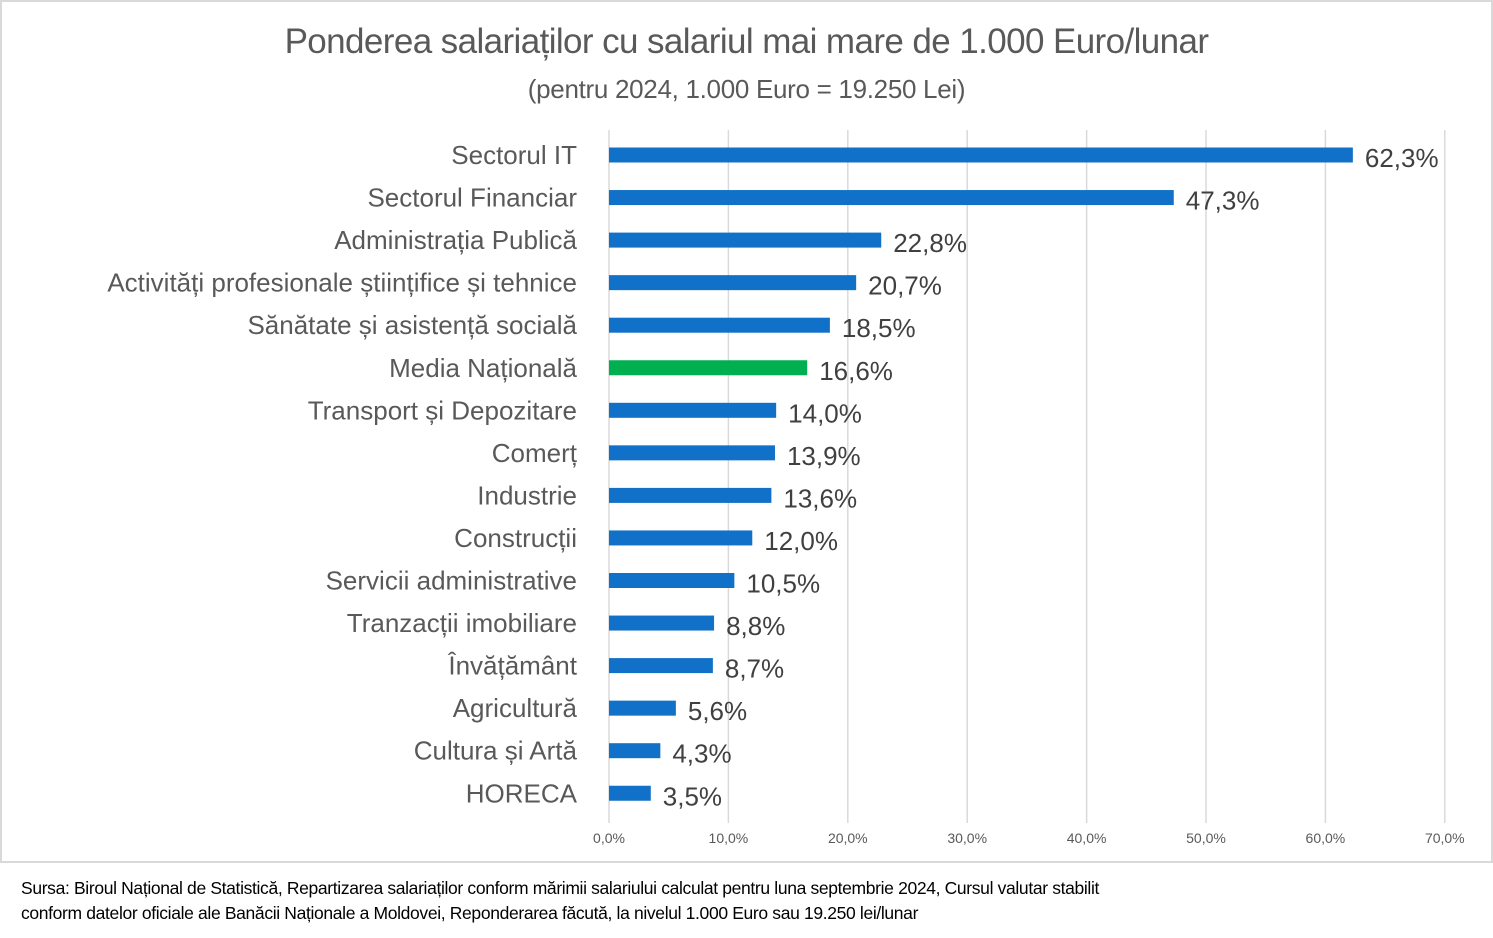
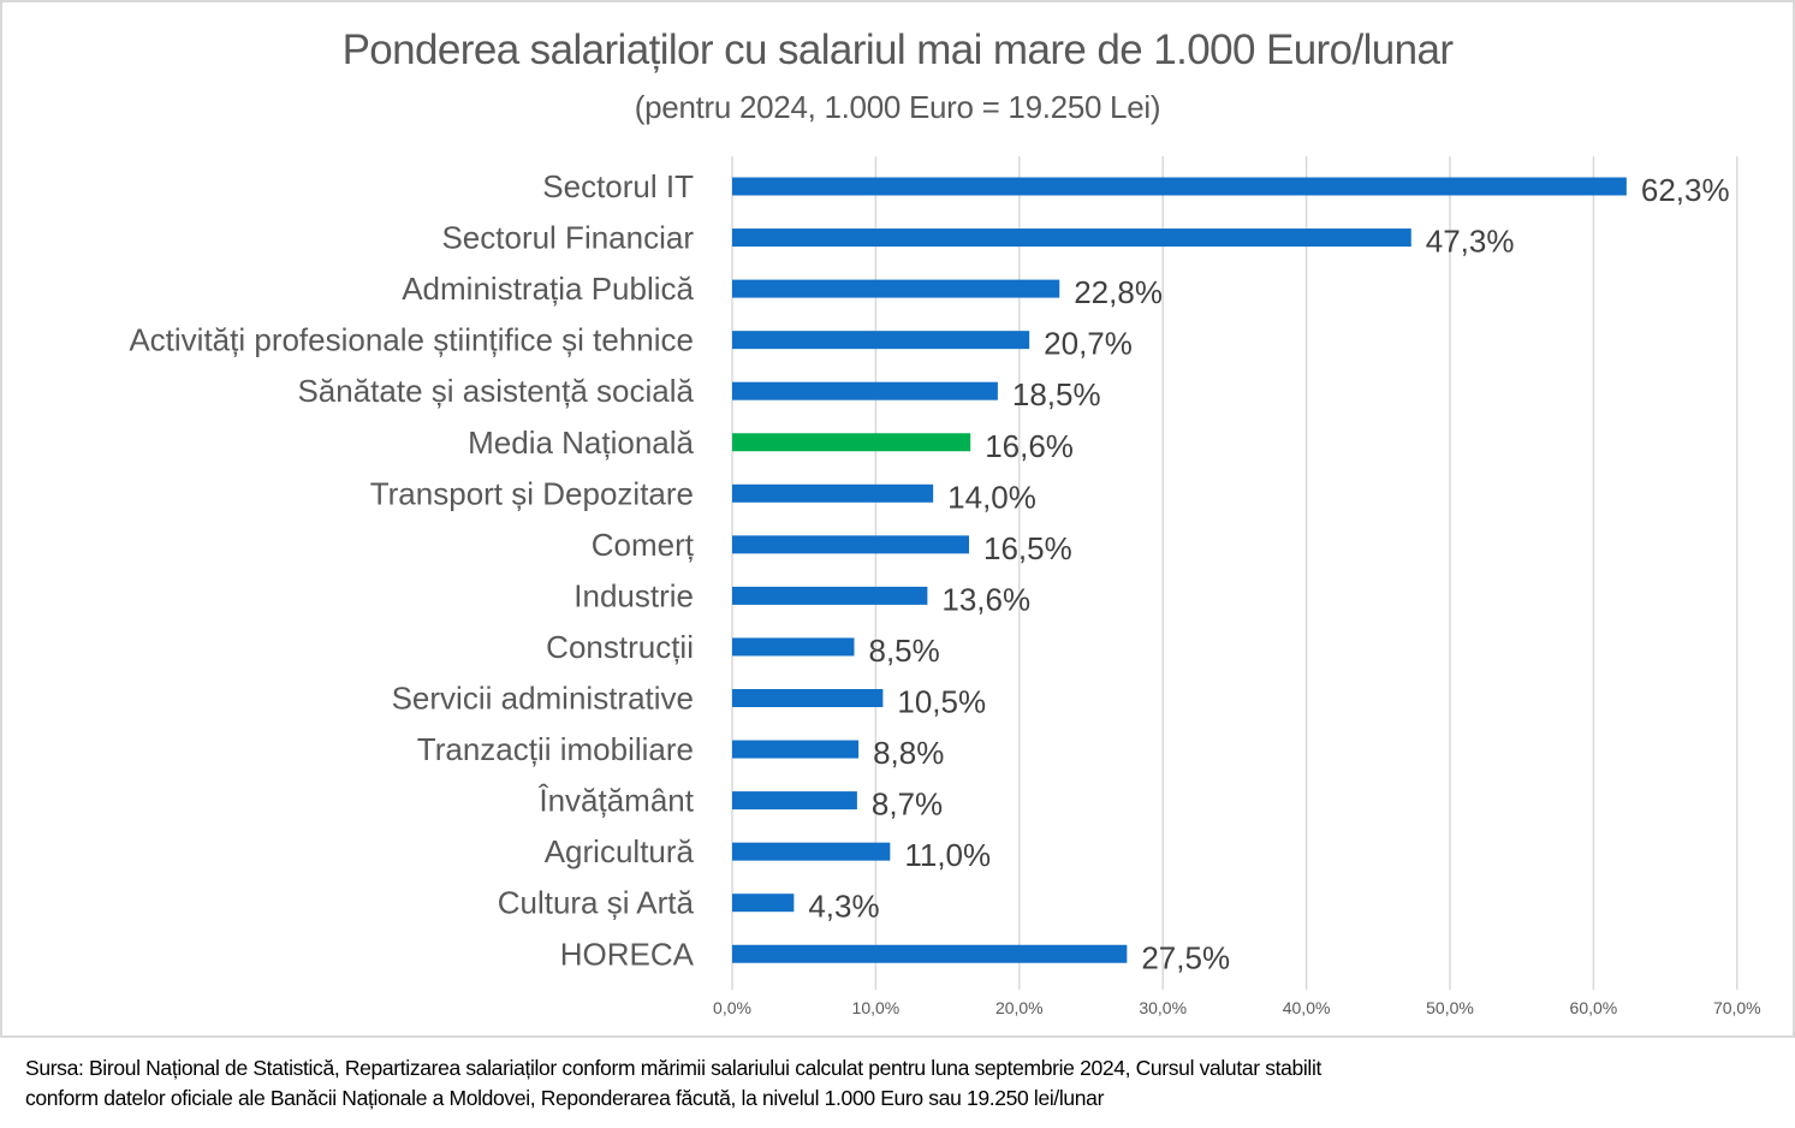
Comerț: 13,9% -> 16,5%
Construcții: 12,0% -> 8,5%
Agricultură: 5,6% -> 11,0%
HORECA: 3,5% -> 27,5%
